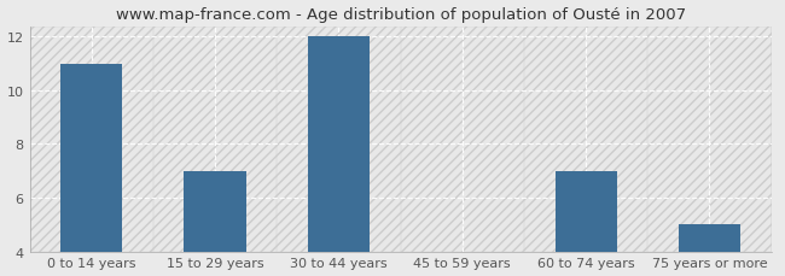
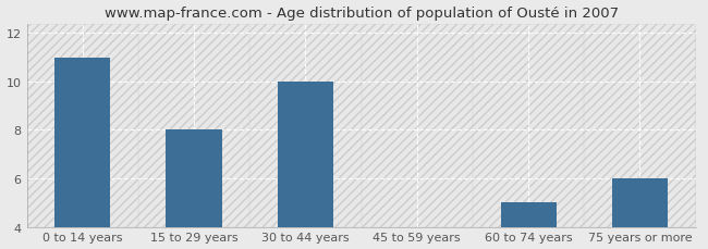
15 to 29 years: 7 -> 8
30 to 44 years: 12 -> 10
60 to 74 years: 7 -> 5
75 years or more: 5 -> 6
